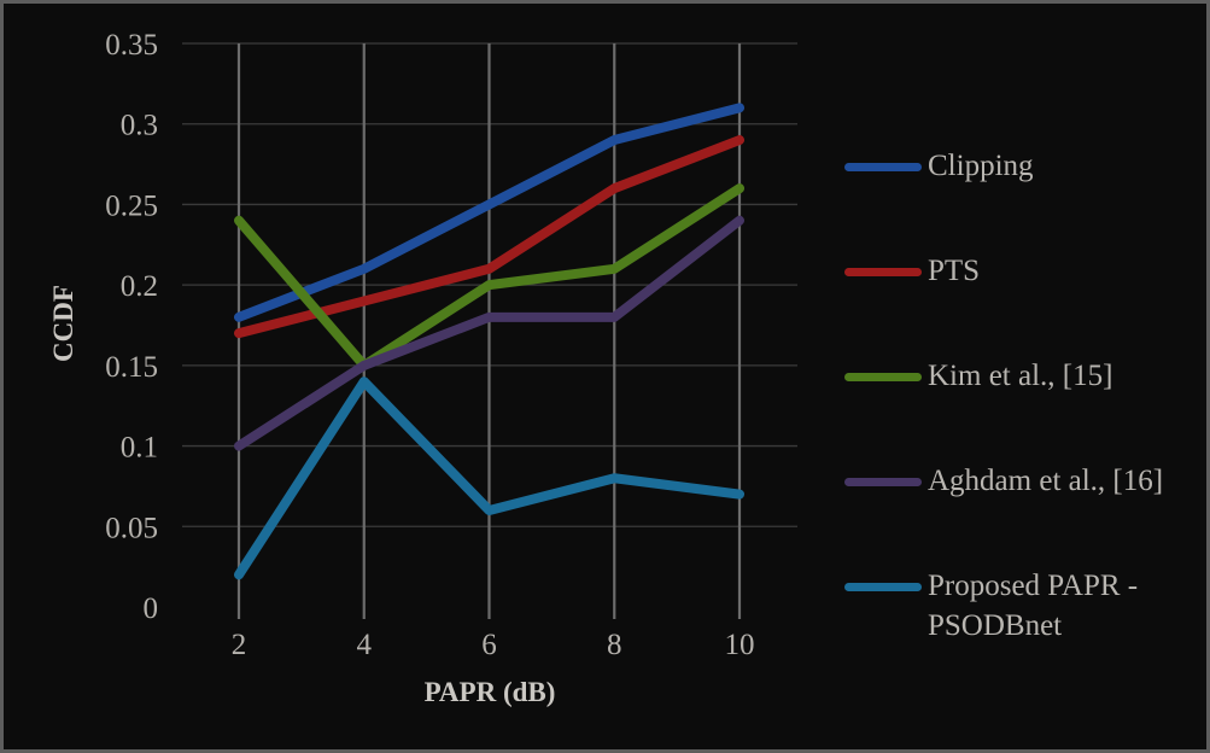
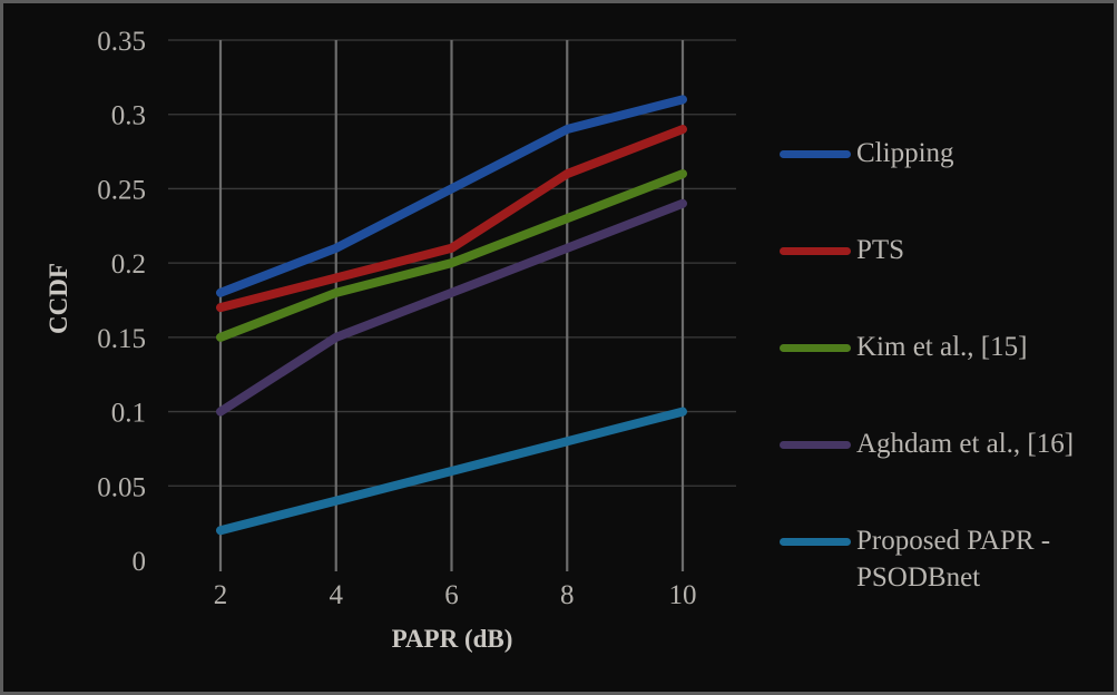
Kim et al., [15]/2: 0.24 -> 0.15
Kim et al., [15]/4: 0.15 -> 0.18
Proposed PAPR - PSODBnet/4: 0.14 -> 0.04
Kim et al., [15]/8: 0.21 -> 0.23
Aghdam et al., [16]/8: 0.18 -> 0.21
Proposed PAPR - PSODBnet/10: 0.07 -> 0.10
